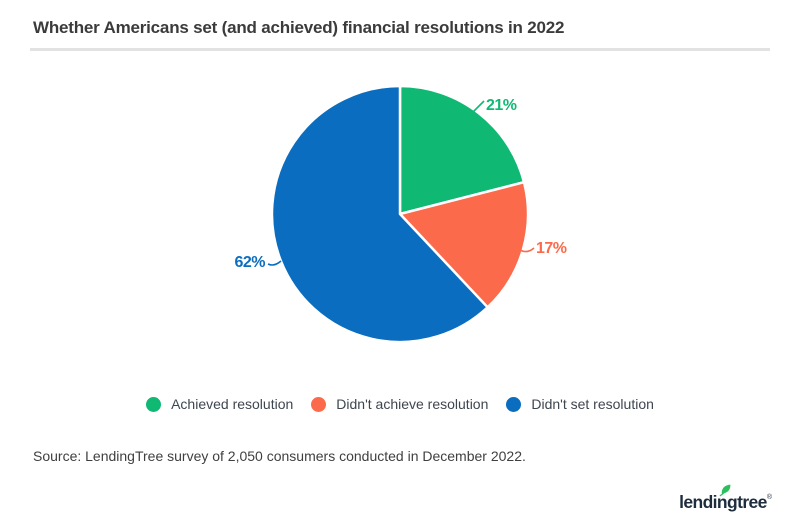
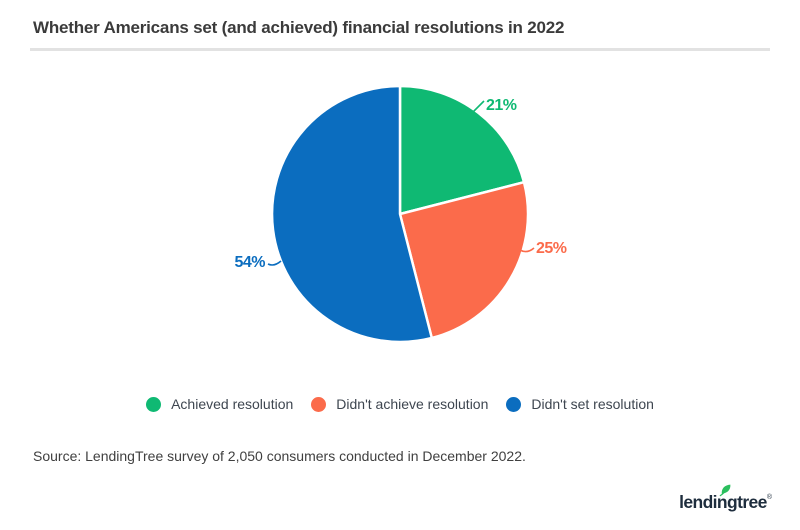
Didn't achieve resolution: 17% -> 25%
Didn't set resolution: 62% -> 54%
